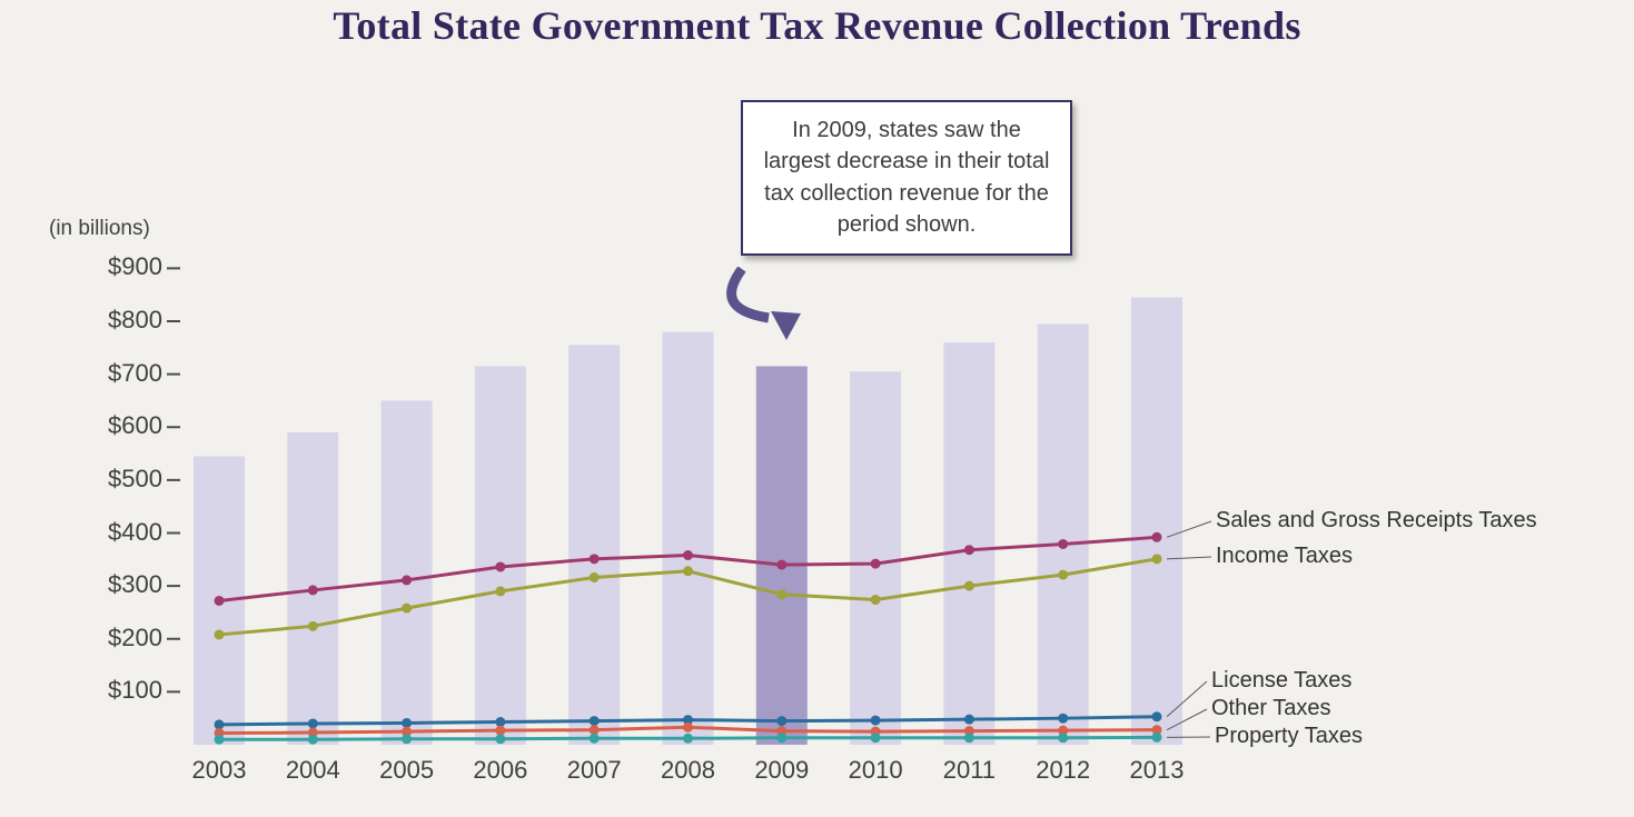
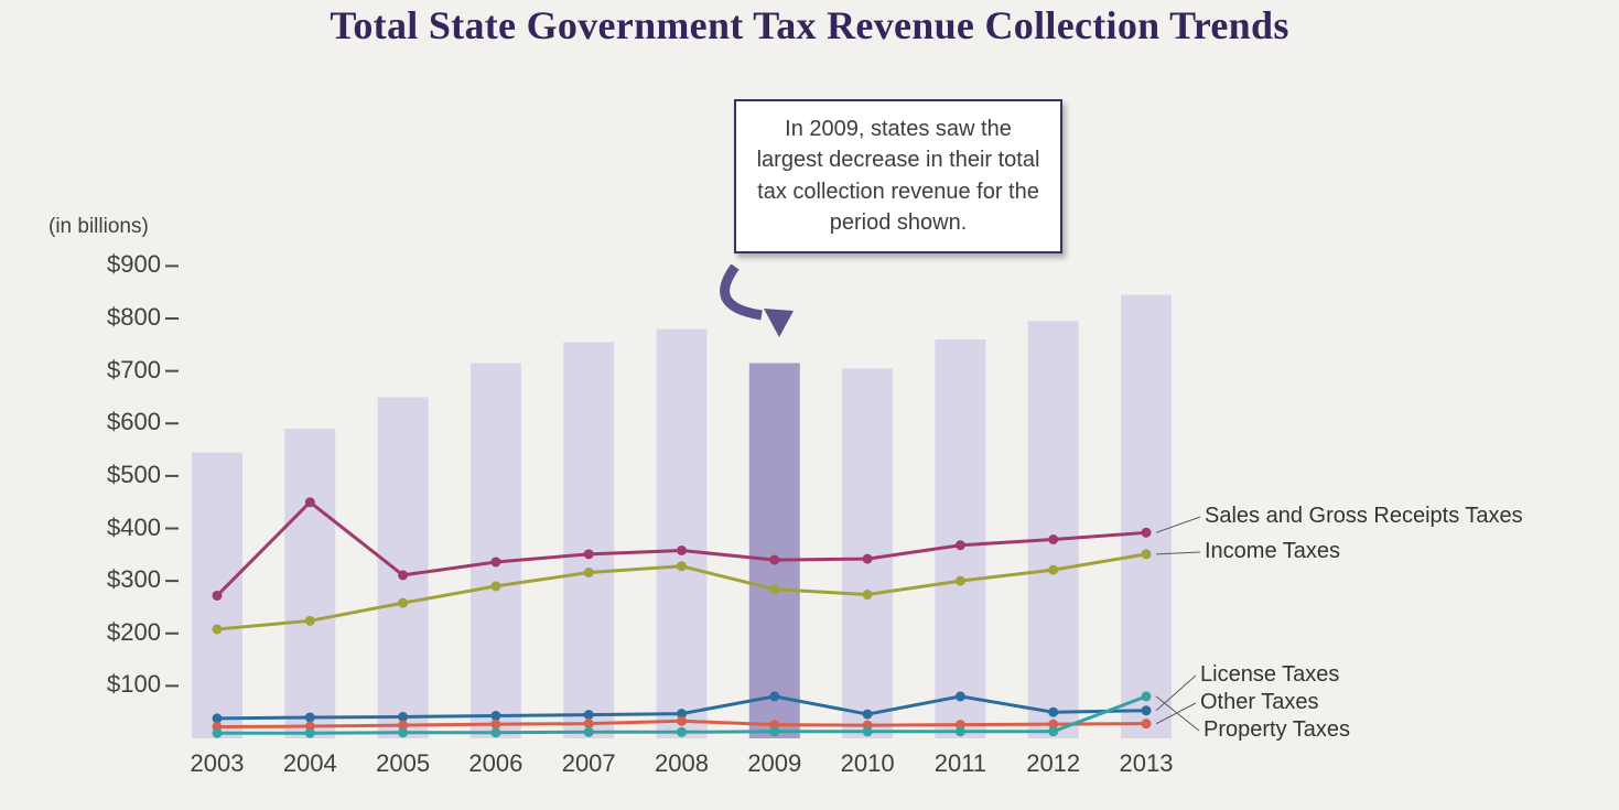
Sales and Gross Receipts Taxes/2004: $290 -> $450
License Taxes/2009: $40 -> $80
License Taxes/2011: $50 -> $80
Property Taxes/2013: $10 -> $80
